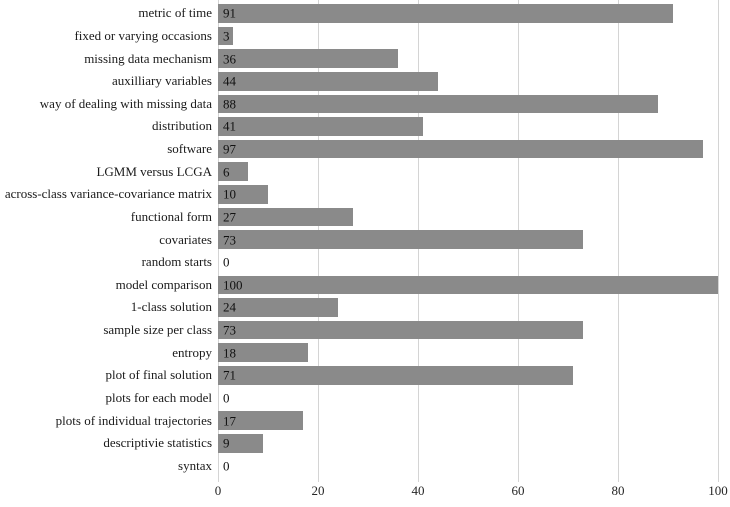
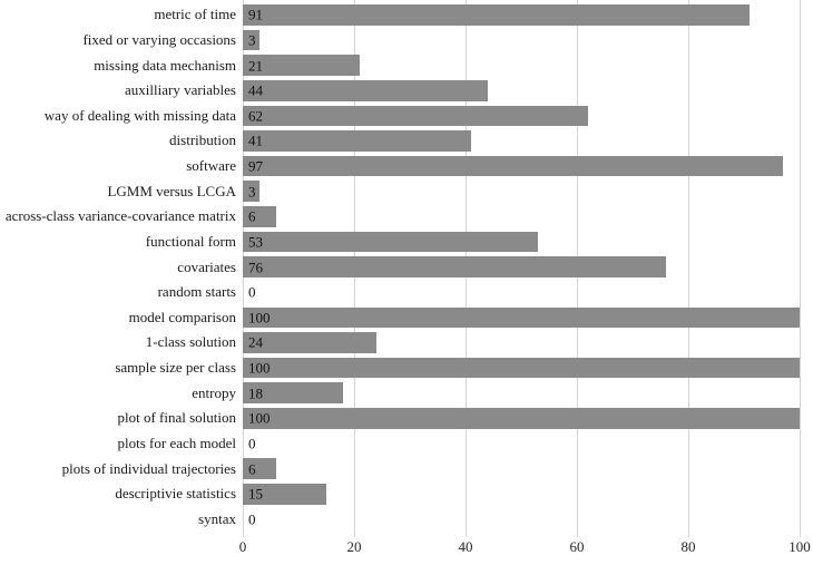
missing data mechanism: 36 -> 21
way of dealing with missing data: 88 -> 62
LGMM versus LCGA: 6 -> 3
across-class variance-covariance matrix: 10 -> 6
functional form: 27 -> 53
covariates: 73 -> 76
sample size per class: 73 -> 100
plot of final solution: 71 -> 100
plots of individual trajectories: 17 -> 6
descriptivie statistics: 9 -> 15
